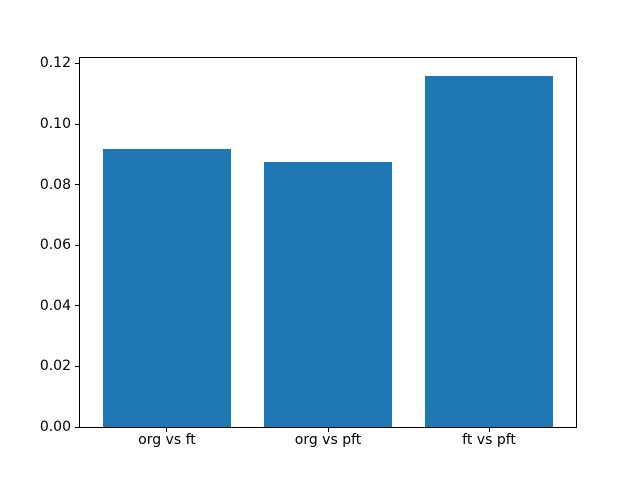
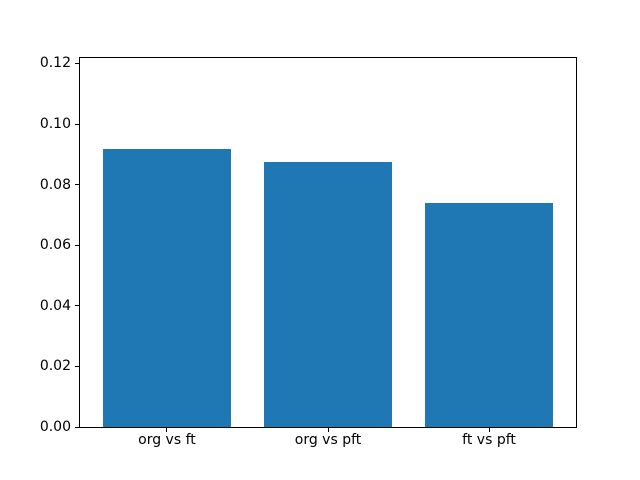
ft vs pft: 0.116 -> 0.074
